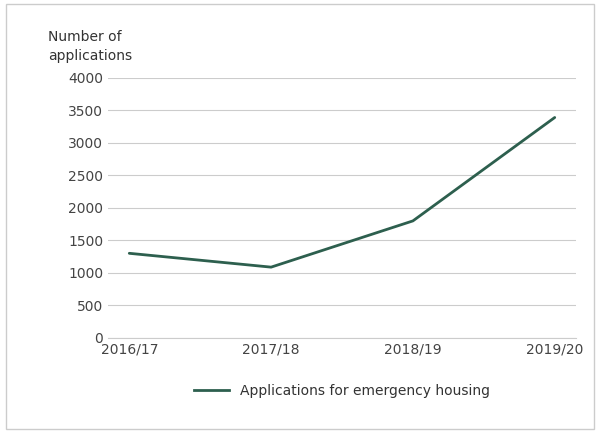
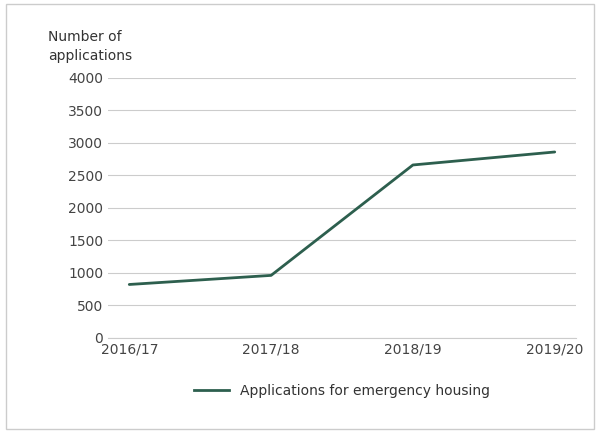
2016/17: 1300 -> 820
2017/18: 1090 -> 960
2018/19: 1800 -> 2660
2019/20: 3390 -> 2860
